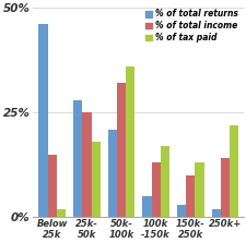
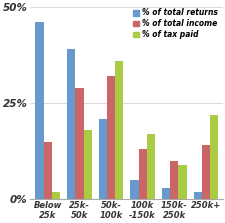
% of total returns/25k- 50k: 28% -> 39%
% of total income/25k- 50k: 25% -> 29%
% of tax paid/150k- 250k: 13% -> 9%
